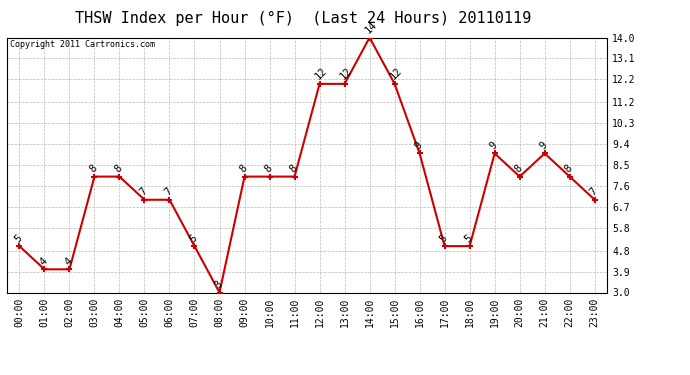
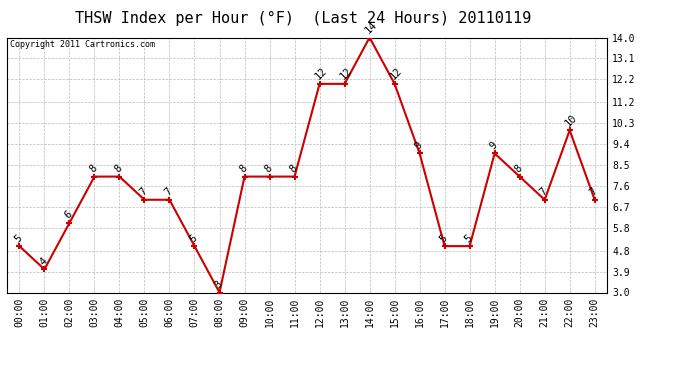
02:00: 4 -> 6
21:00: 9 -> 7
22:00: 8 -> 10
